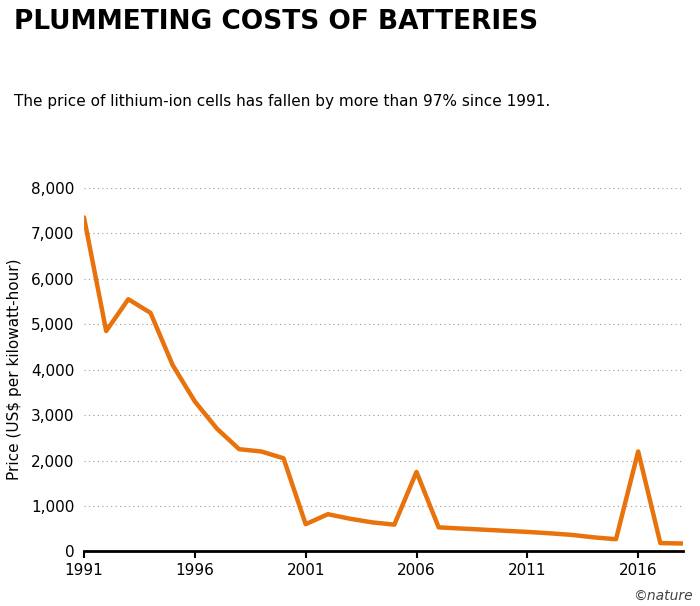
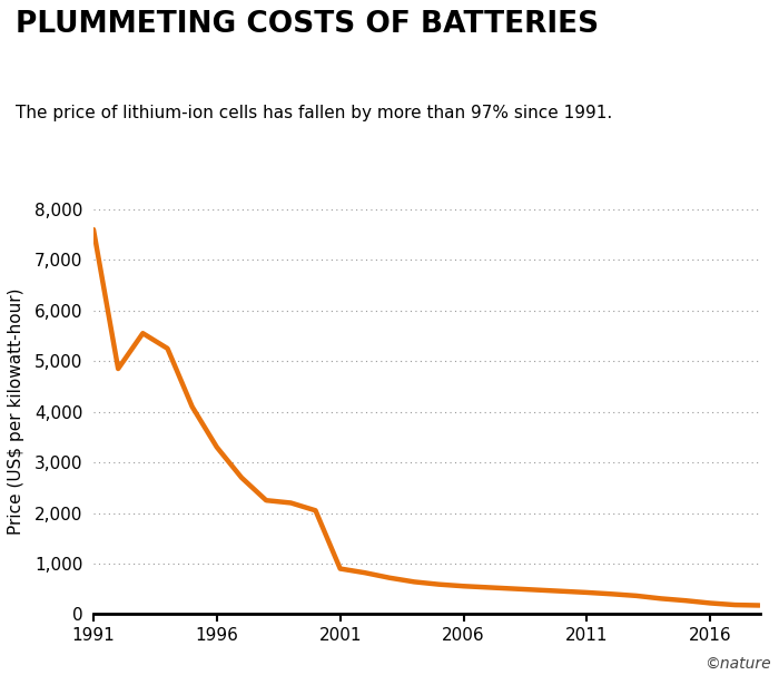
1991: 7,350 -> 7,600
2001: 600 -> 900
2006: 1,750 -> 560
2016: 2,200 -> 220
